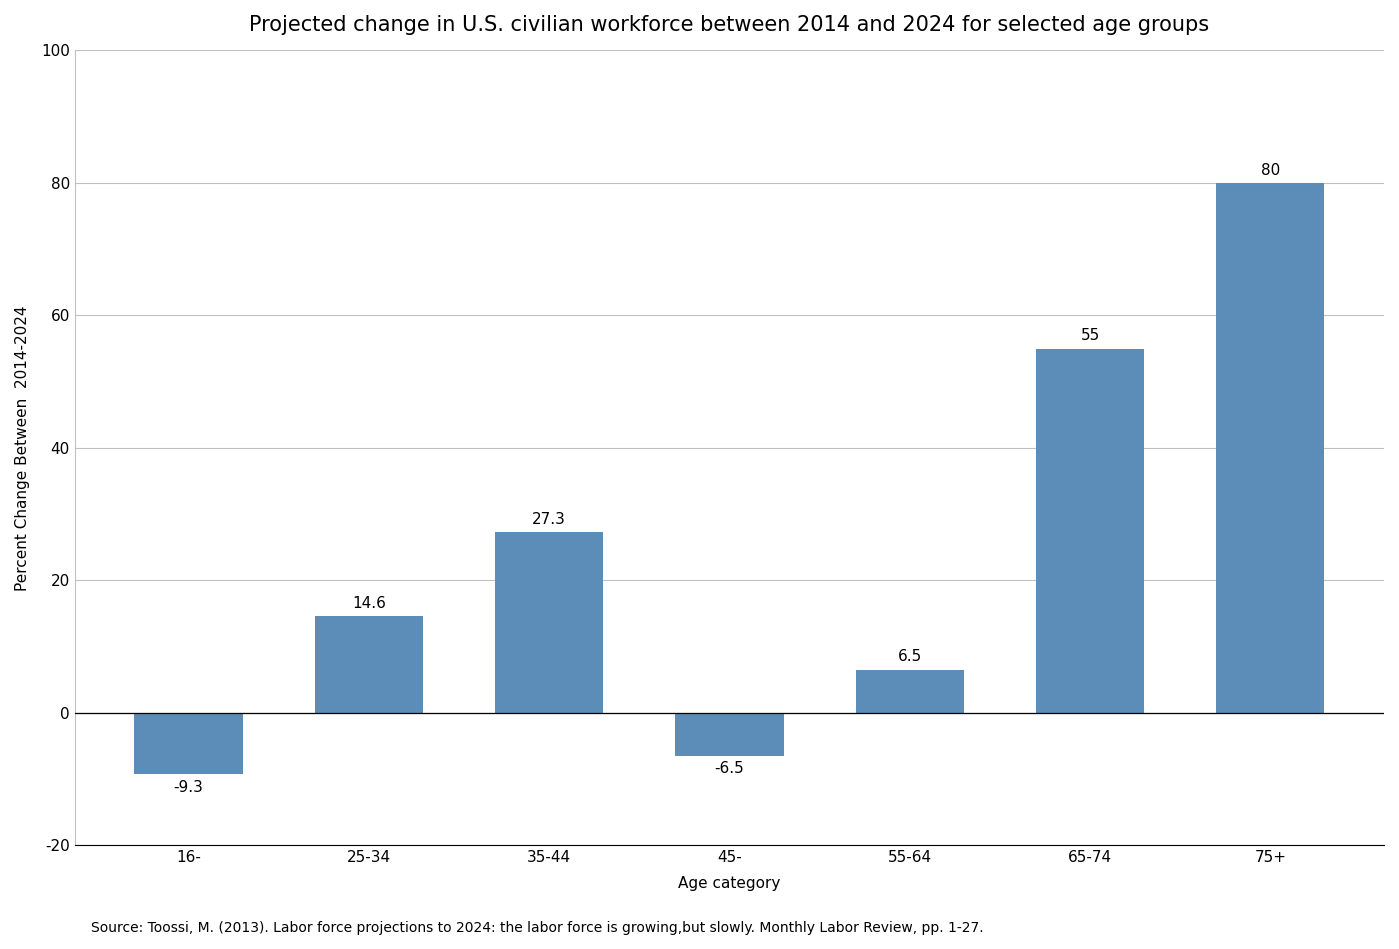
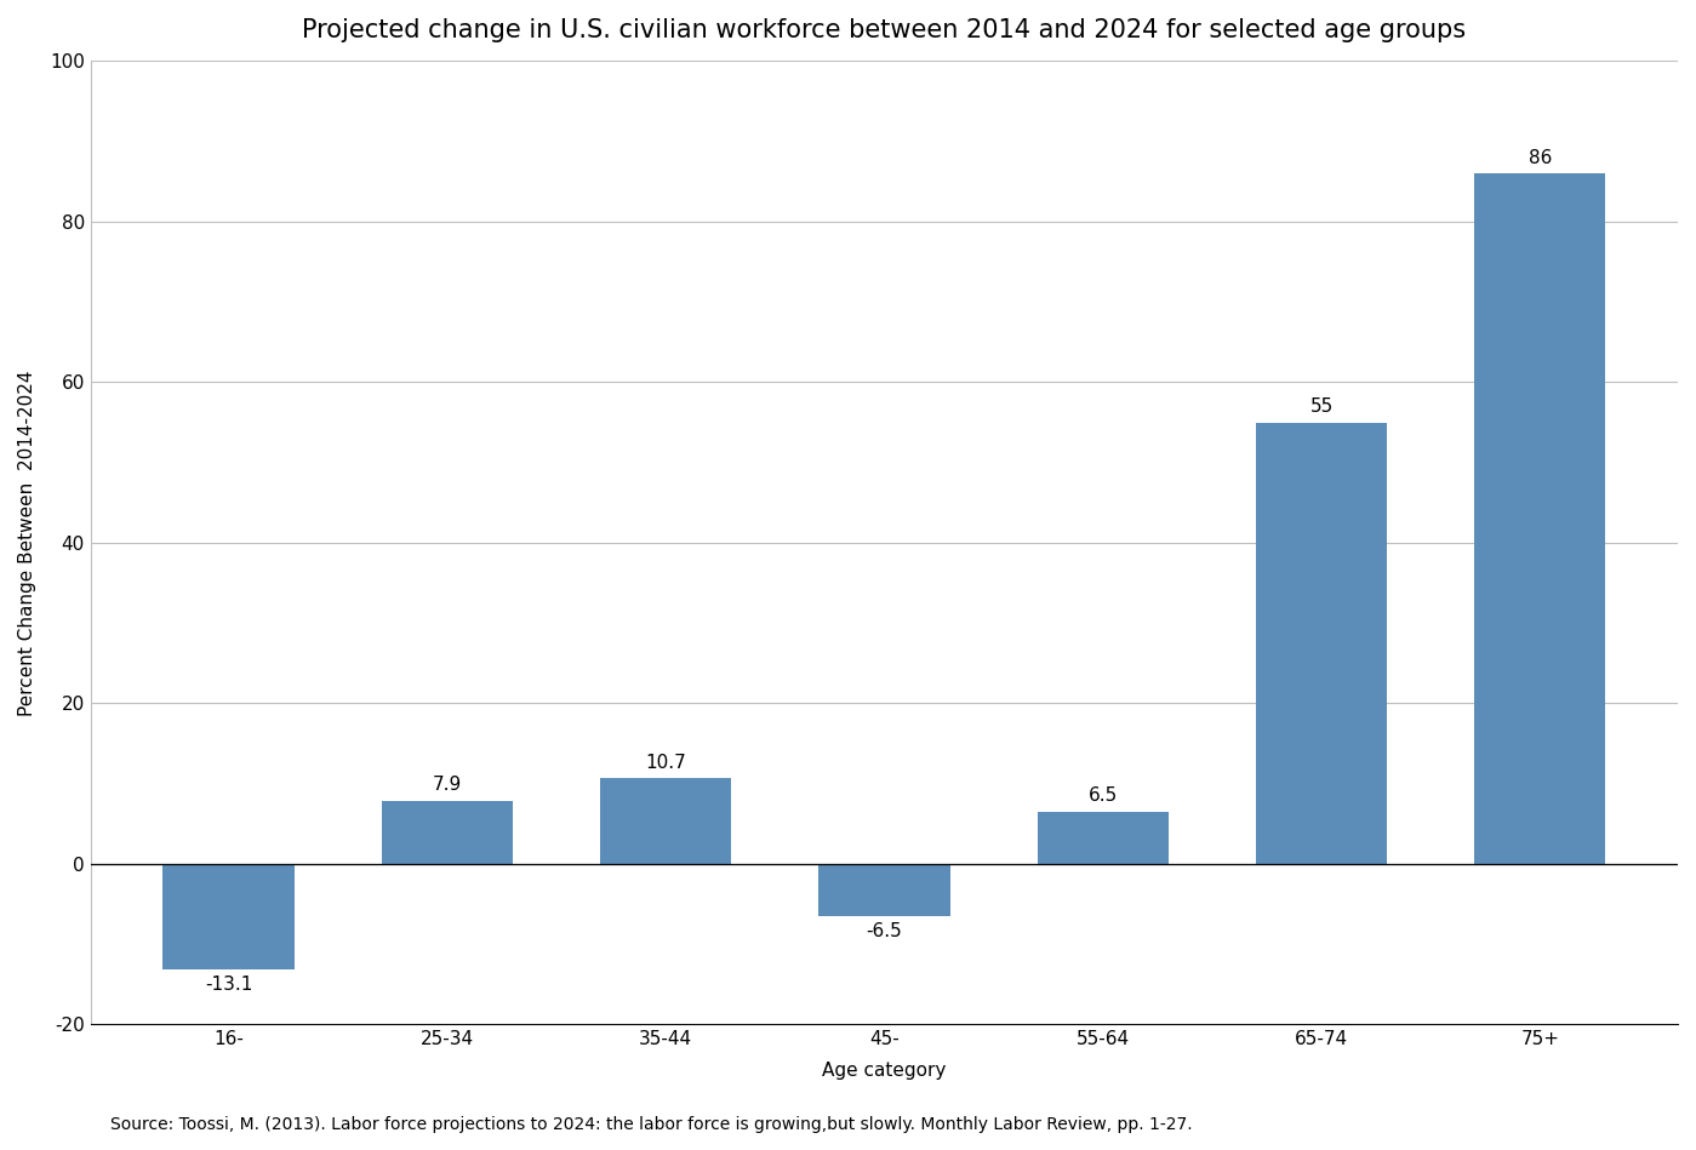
16-: -9.3 -> -13.1
25-34: 14.6 -> 7.9
35-44: 27.3 -> 10.7
75+: 80 -> 86
